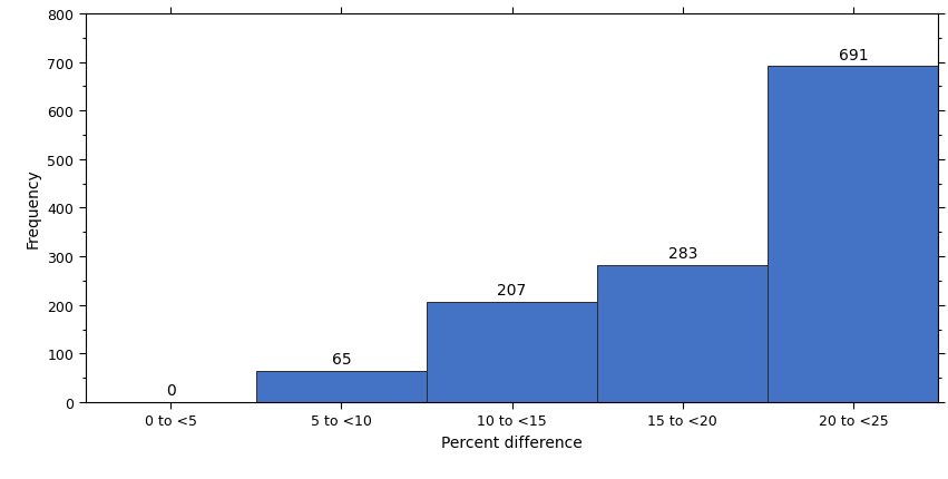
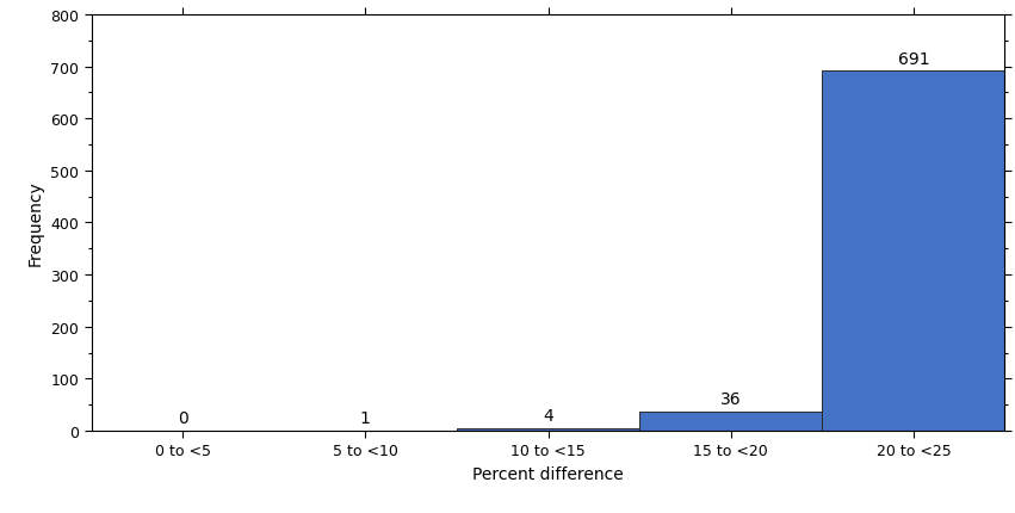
5 to <10: 65 -> 1
10 to <15: 207 -> 4
15 to <20: 283 -> 36
